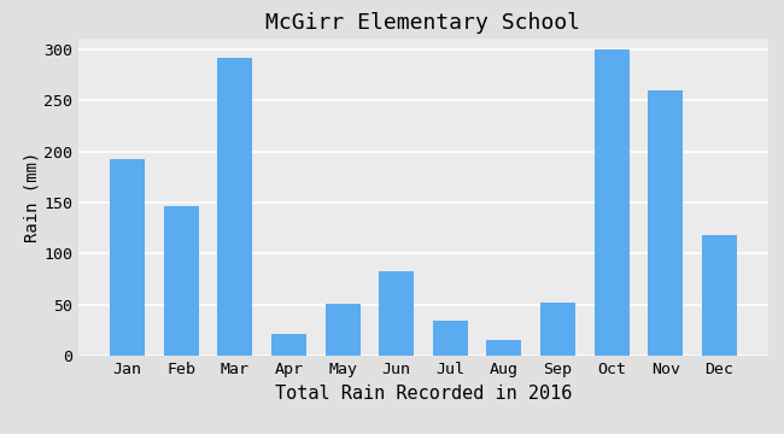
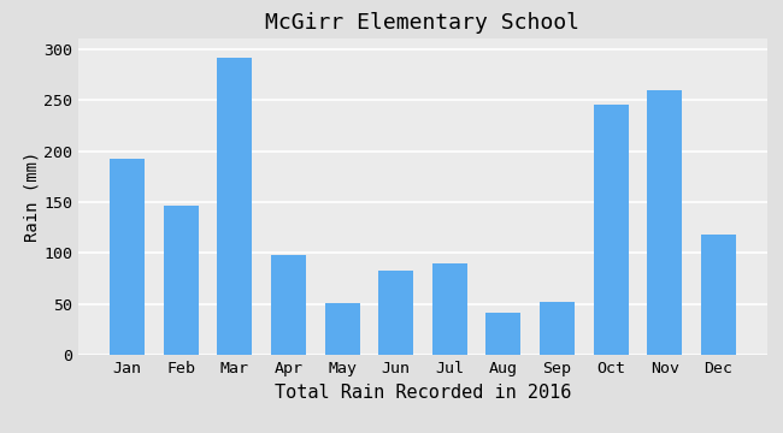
Apr: 22 -> 98
Jul: 35 -> 90
Aug: 16 -> 42
Oct: 300 -> 246
